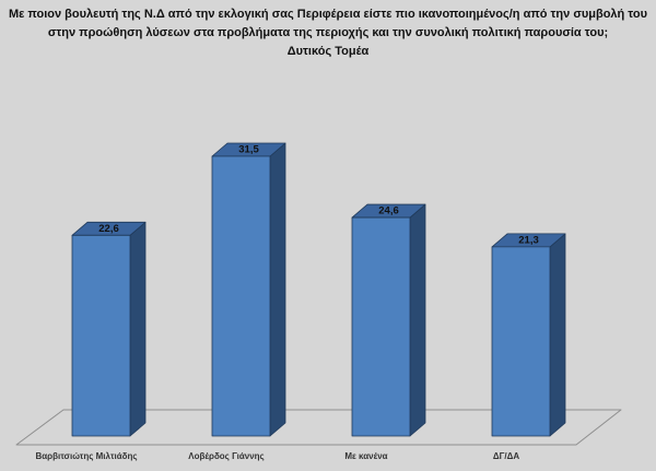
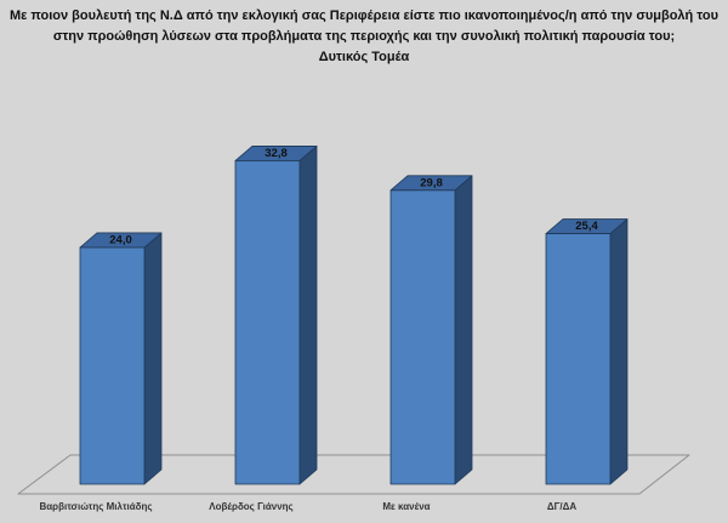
Βαρβιτσιώτης Μιλτιάδης: 22,6 -> 24,0
Λοβέρδος Γιάννης: 31,5 -> 32,8
Με κανένα: 24,6 -> 29,8
ΔΓ/ΔΑ: 21,3 -> 25,4
